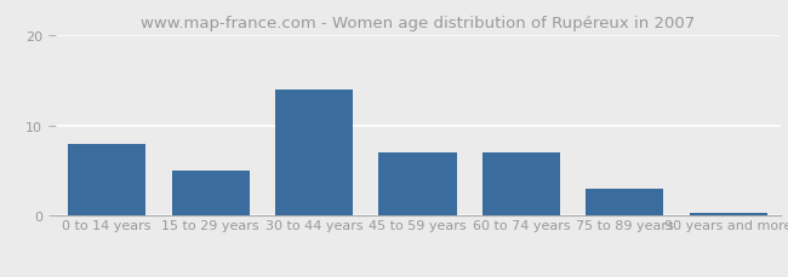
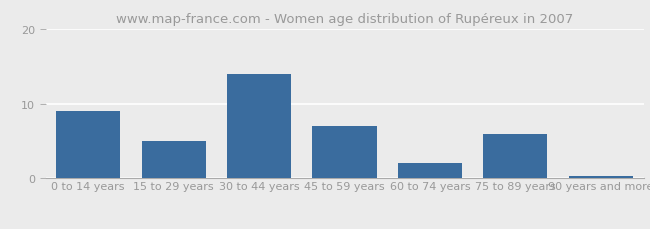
0 to 14 years: 8.0 -> 9.0
60 to 74 years: 7.0 -> 2.0
75 to 89 years: 3.0 -> 6.0
